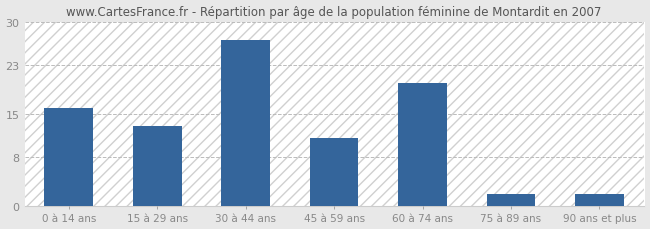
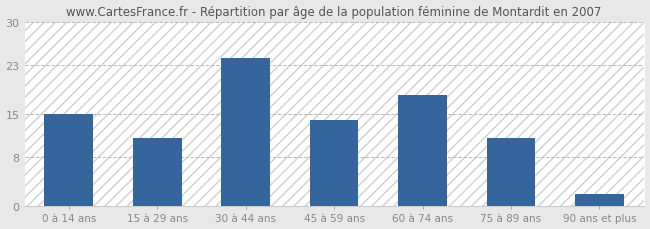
0 à 14 ans: 16 -> 15
15 à 29 ans: 13 -> 11
30 à 44 ans: 27 -> 24
45 à 59 ans: 11 -> 14
60 à 74 ans: 20 -> 18
75 à 89 ans: 2 -> 11
